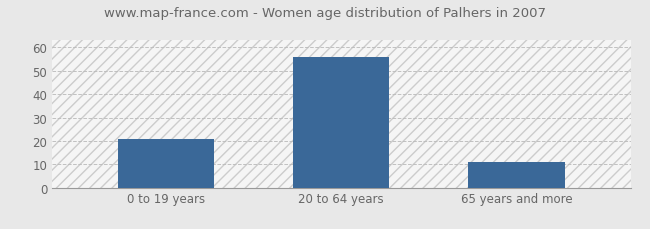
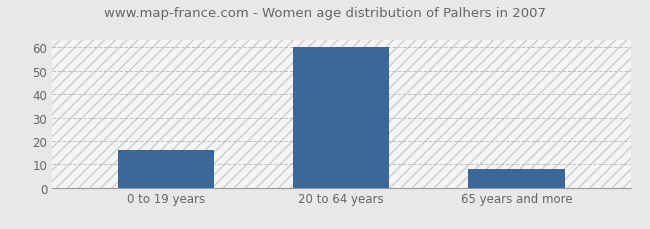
0 to 19 years: 21 -> 16
20 to 64 years: 56 -> 60
65 years and more: 11 -> 8
